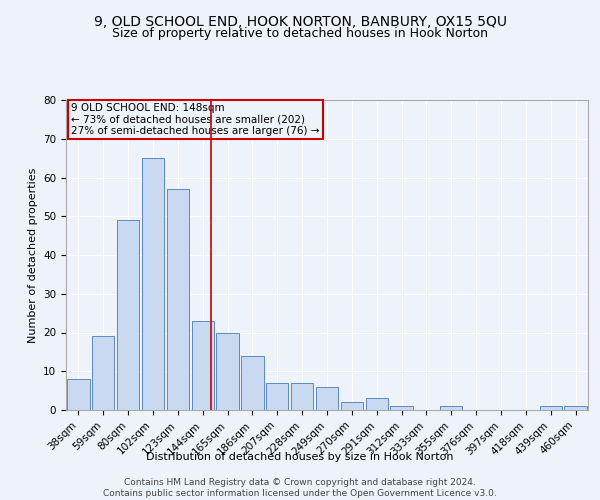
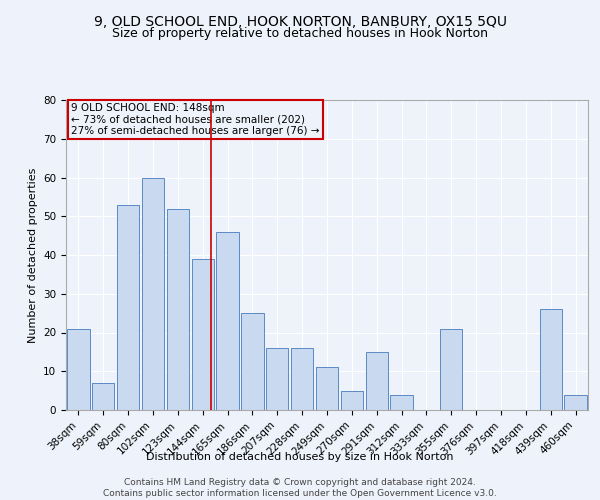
38sqm: 8 -> 21
59sqm: 19 -> 7
80sqm: 49 -> 53
102sqm: 65 -> 60
123sqm: 57 -> 52
144sqm: 23 -> 39
165sqm: 20 -> 46
186sqm: 14 -> 25
207sqm: 7 -> 16
228sqm: 7 -> 16
249sqm: 6 -> 11
270sqm: 2 -> 5
291sqm: 3 -> 15
312sqm: 1 -> 4
355sqm: 1 -> 21
439sqm: 1 -> 26
460sqm: 1 -> 4
